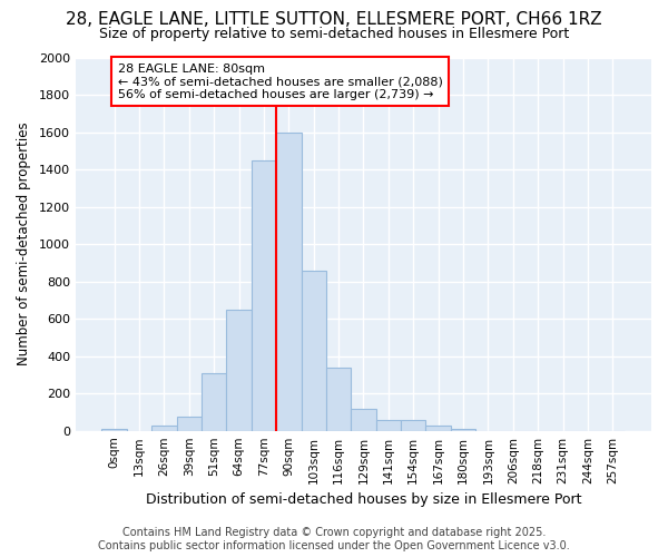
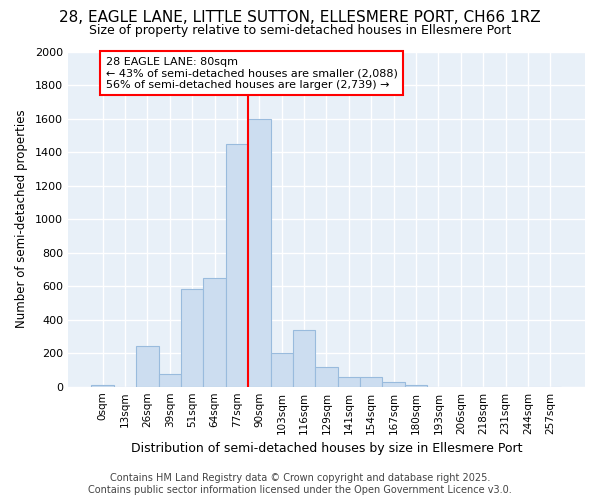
26sqm: 20 -> 240
51sqm: 310 -> 580
103sqm: 860 -> 200
